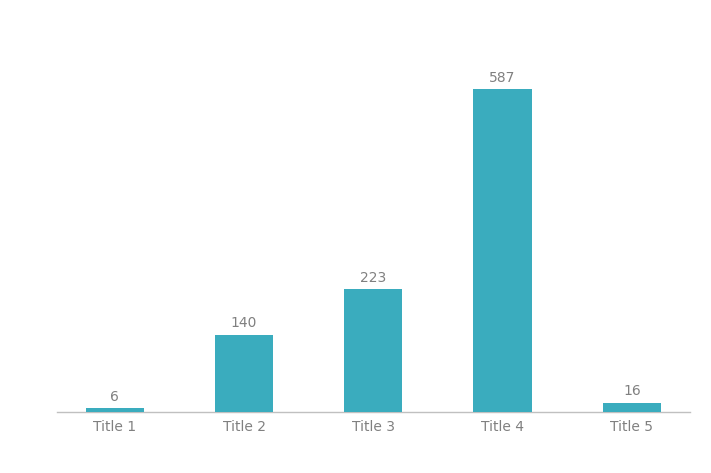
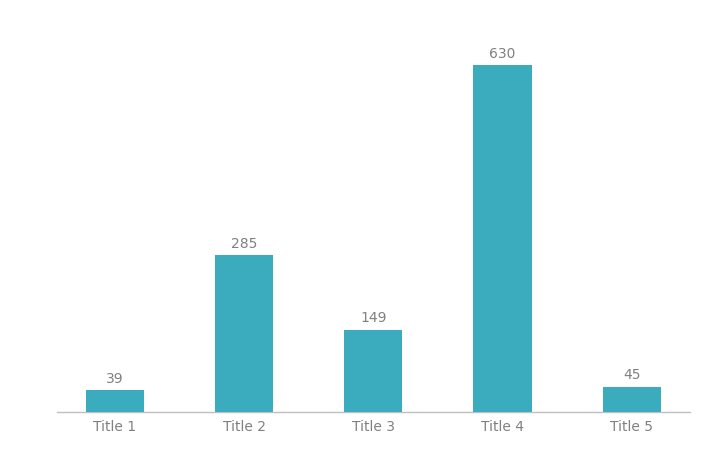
Title 1: 6 -> 39
Title 2: 140 -> 285
Title 3: 223 -> 149
Title 4: 587 -> 630
Title 5: 16 -> 45
